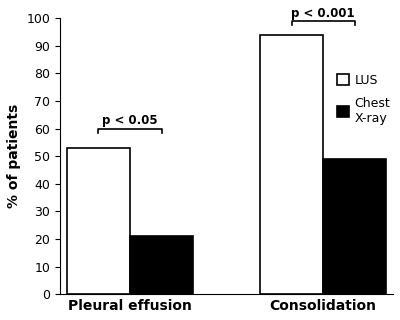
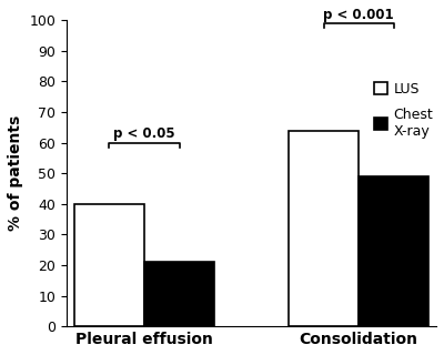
LUS/Pleural effusion: 53 -> 40
LUS/Consolidation: 94 -> 64
